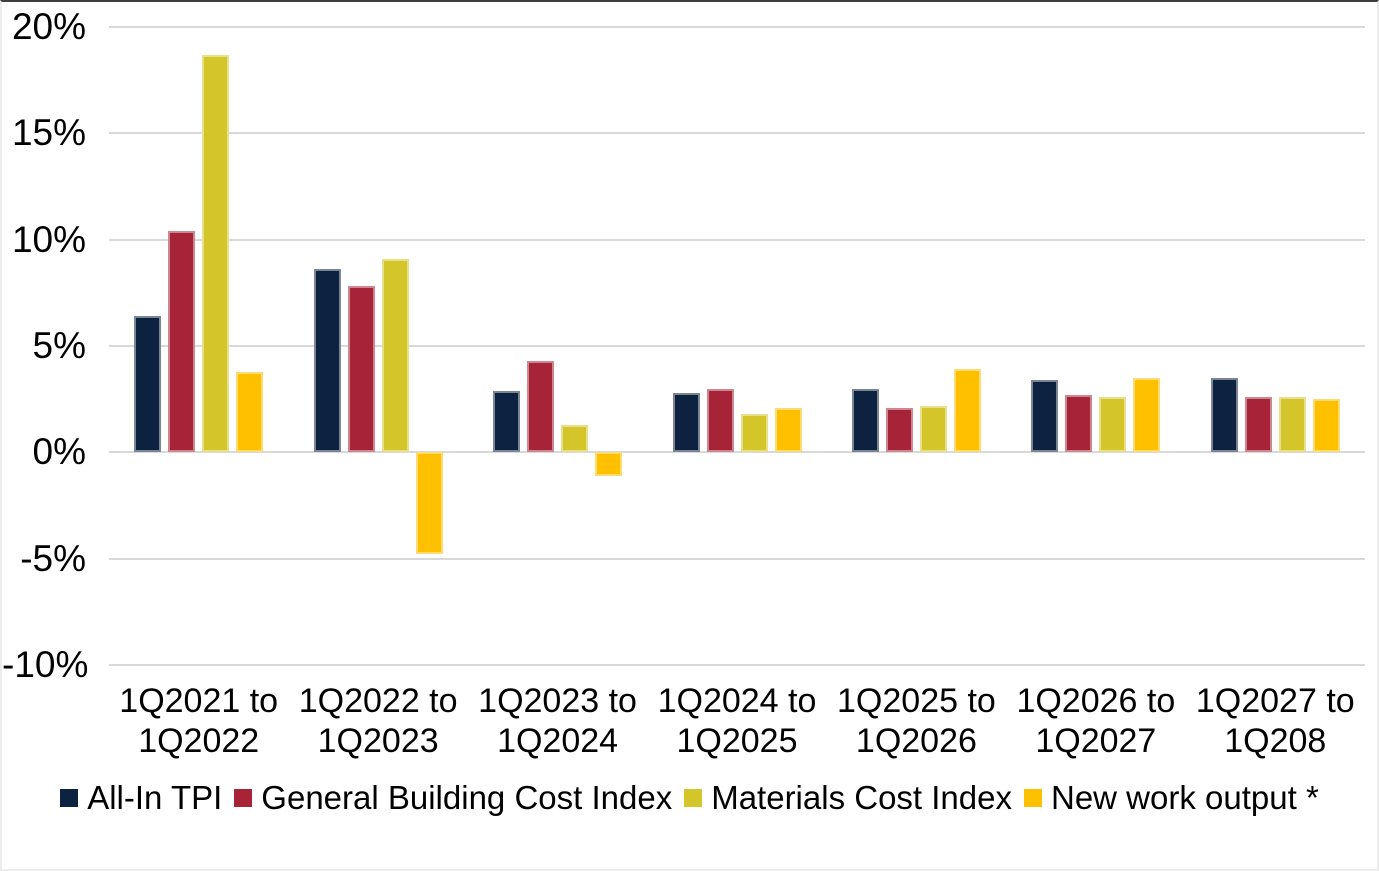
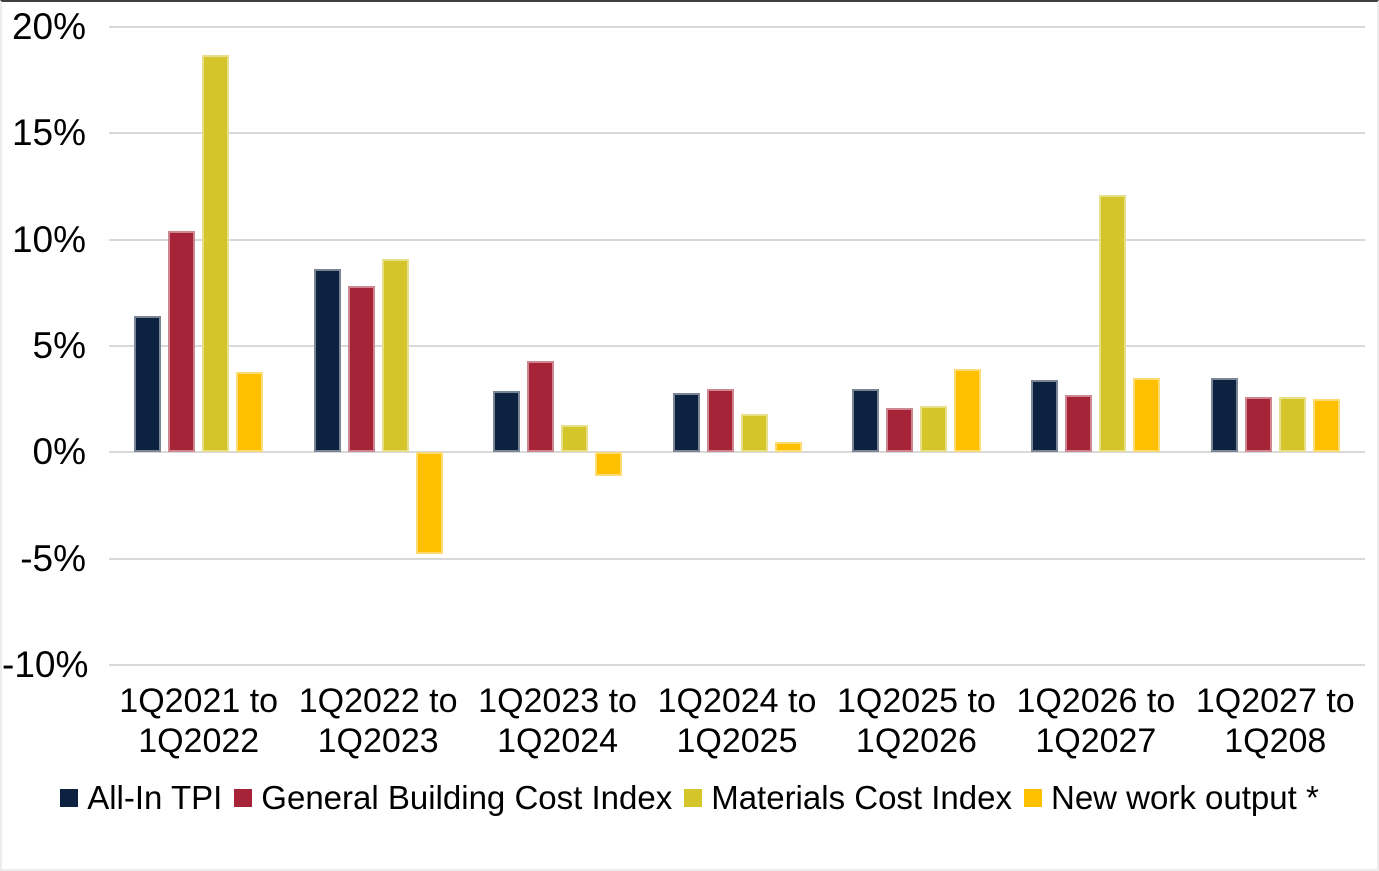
New work output */1Q2024 to 1Q2025: 2.1% -> 0.5%
Materials Cost Index/1Q2026 to 1Q2027: 2.6% -> 12.1%
